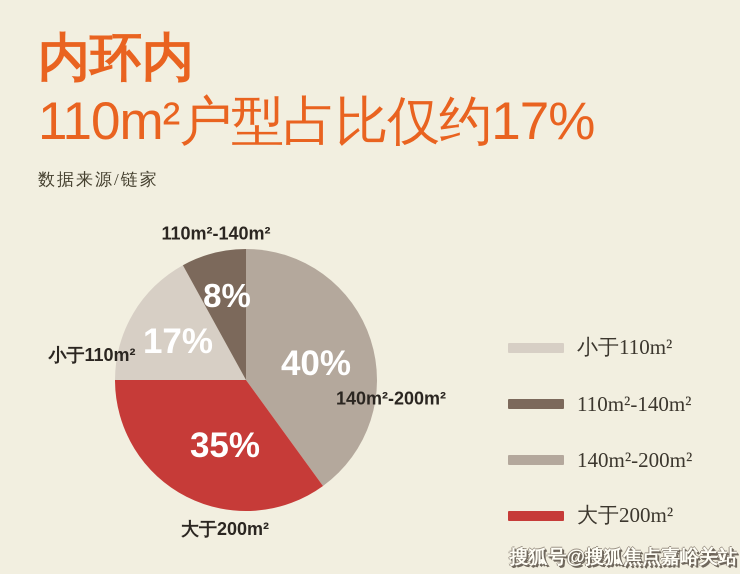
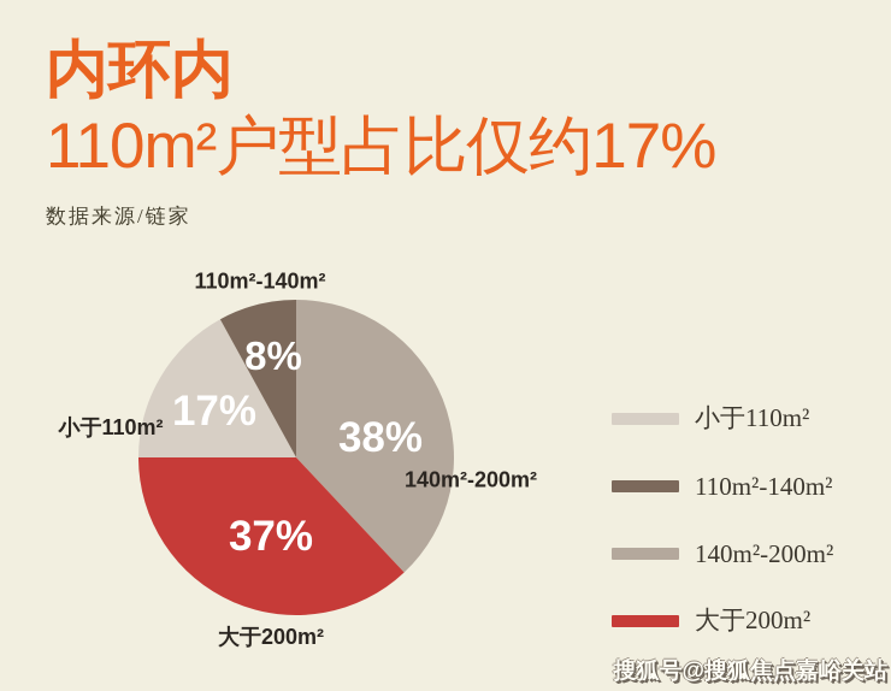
140m²-200m²: 40% -> 38%
大于200m²: 35% -> 37%
